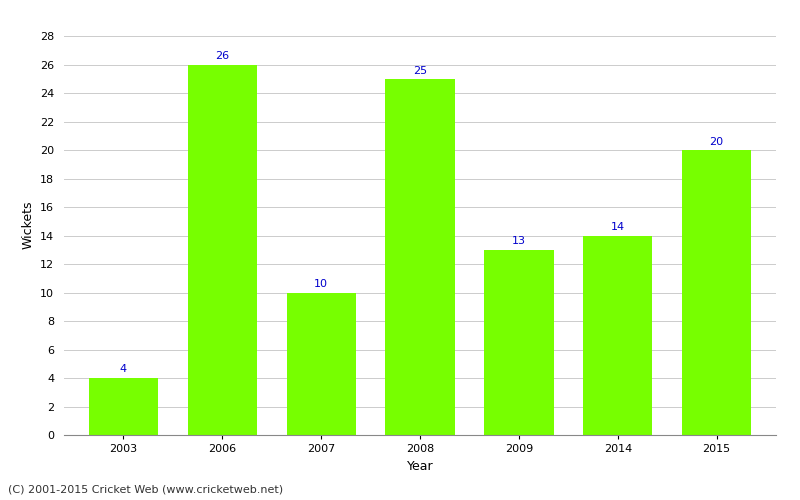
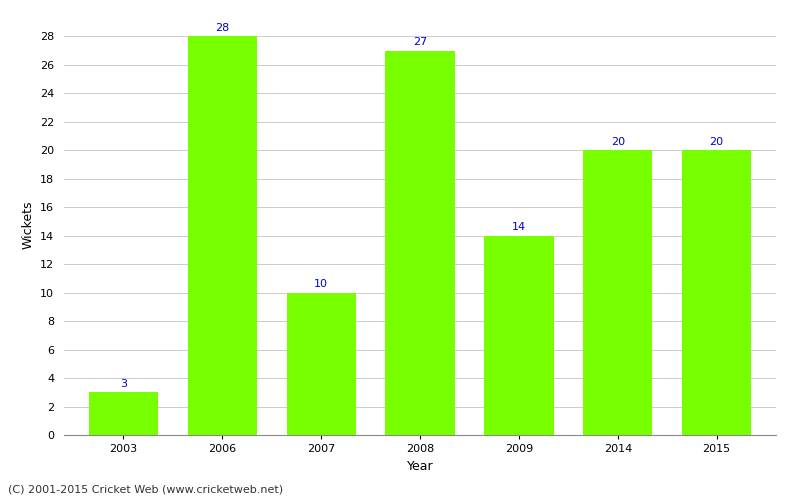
2003: 4 -> 3
2006: 26 -> 28
2008: 25 -> 27
2009: 13 -> 14
2014: 14 -> 20
